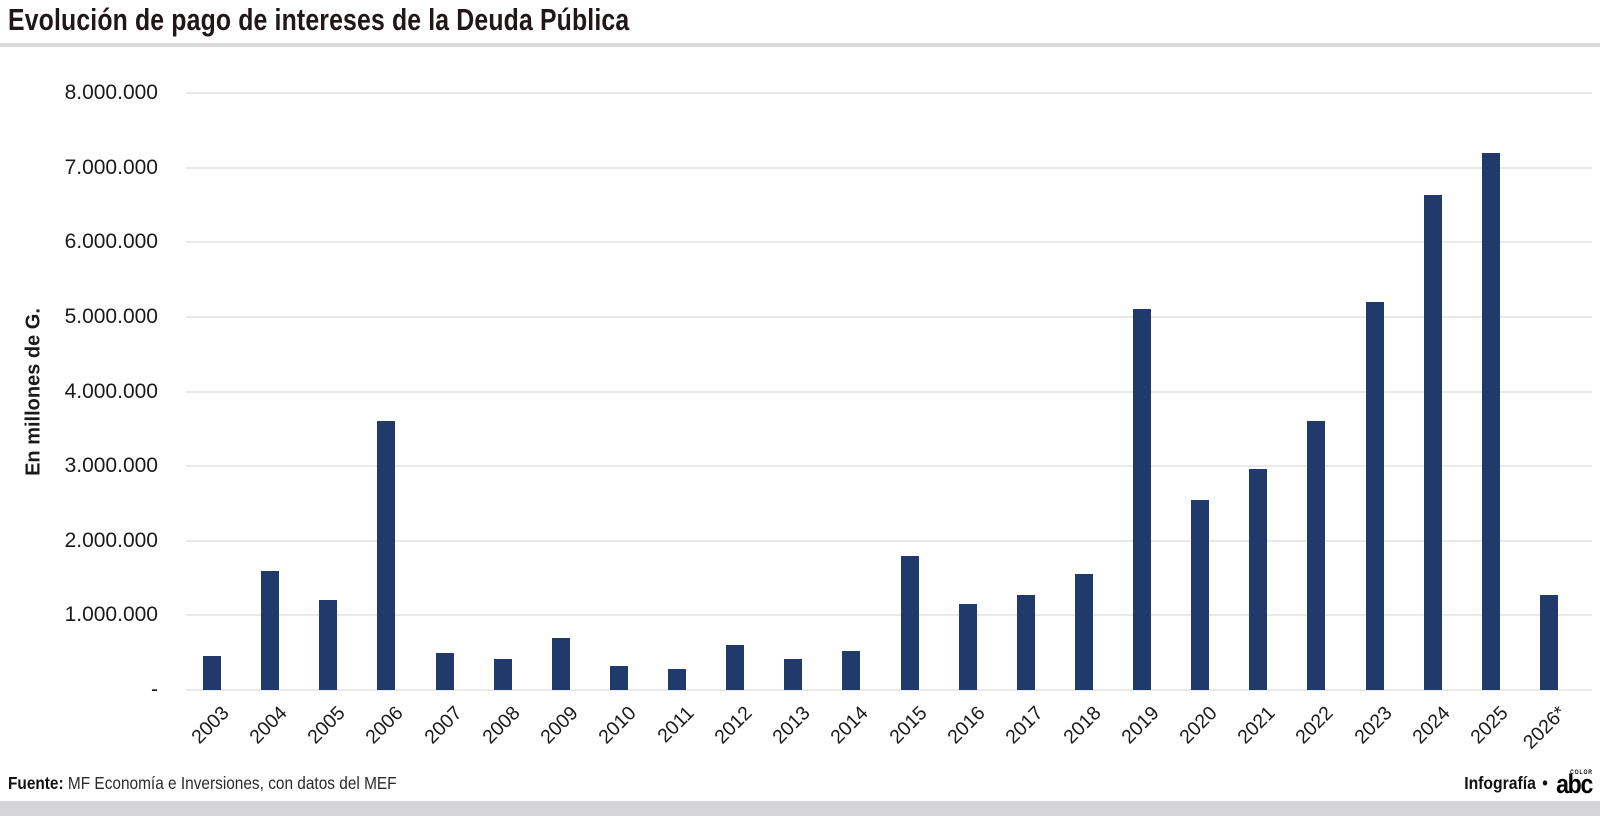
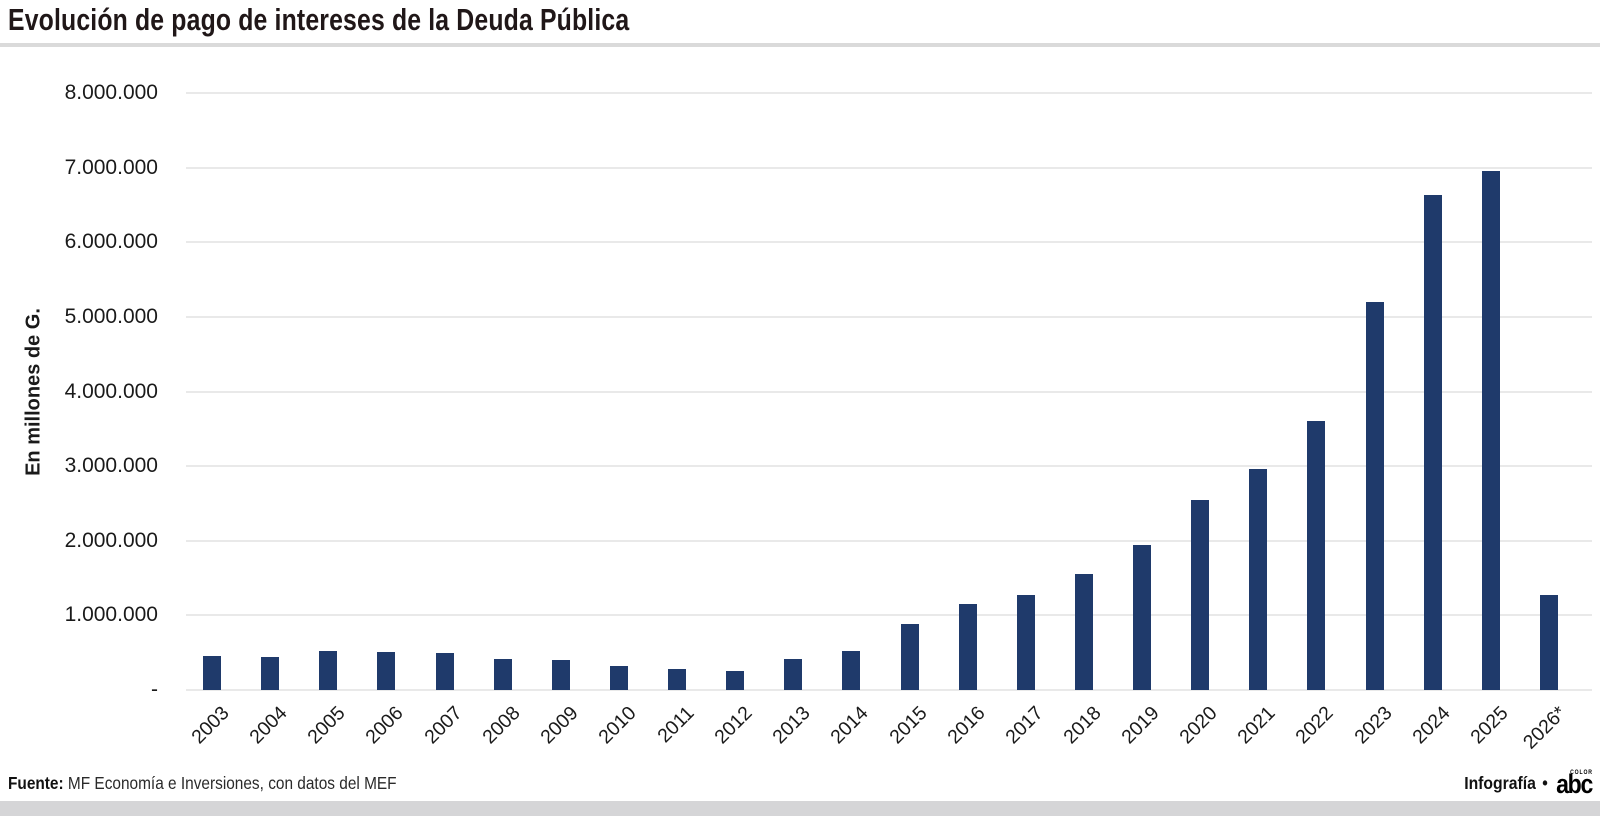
2004: 1600000 -> 400000
2005: 1200000 -> 500000
2006: 3600000 -> 500000
2009: 700000 -> 400000
2012: 600000 -> 200000
2015: 1800000 -> 900000
2019: 5100000 -> 1900000
2025: 7200000 -> 7000000
